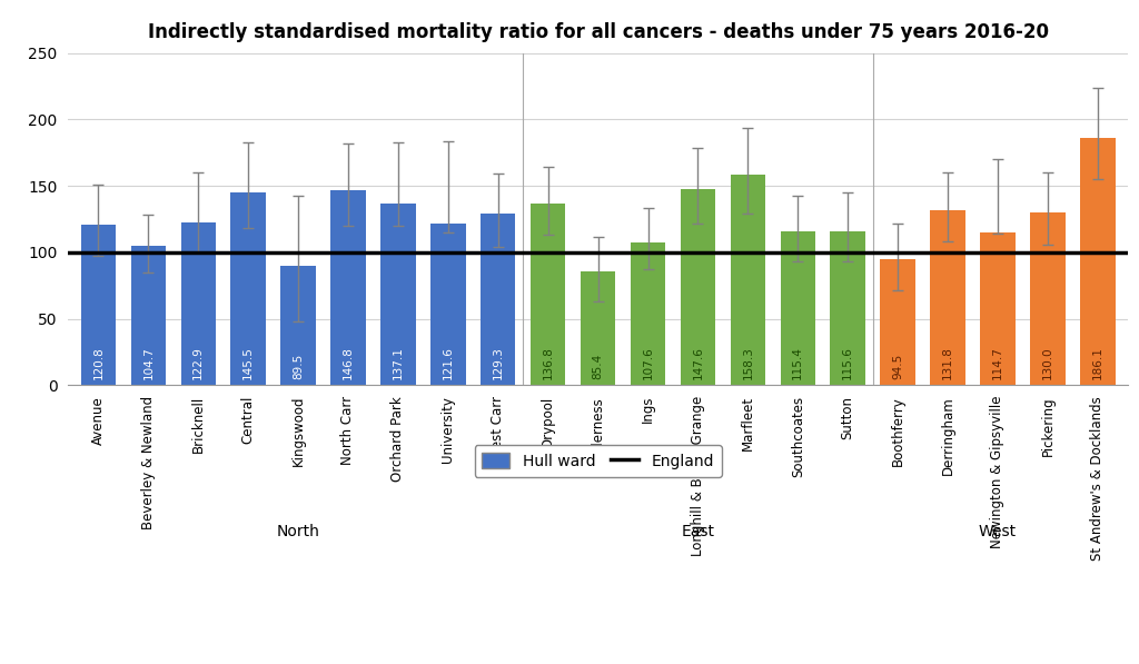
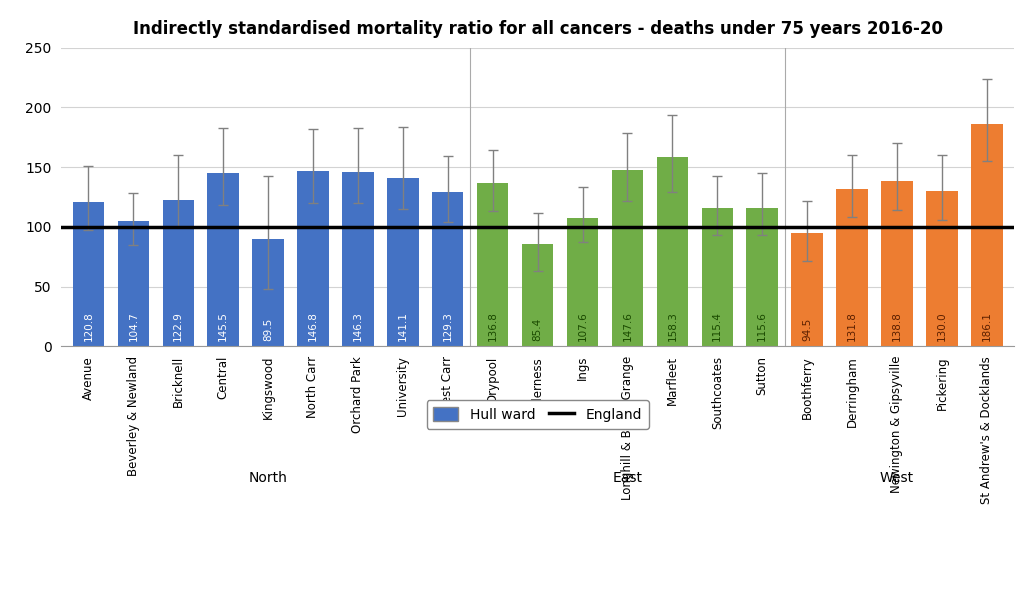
Orchard Park: 137.1 -> 146.3
University: 121.6 -> 141.1
Newington & Gipsyville: 114.7 -> 138.8
